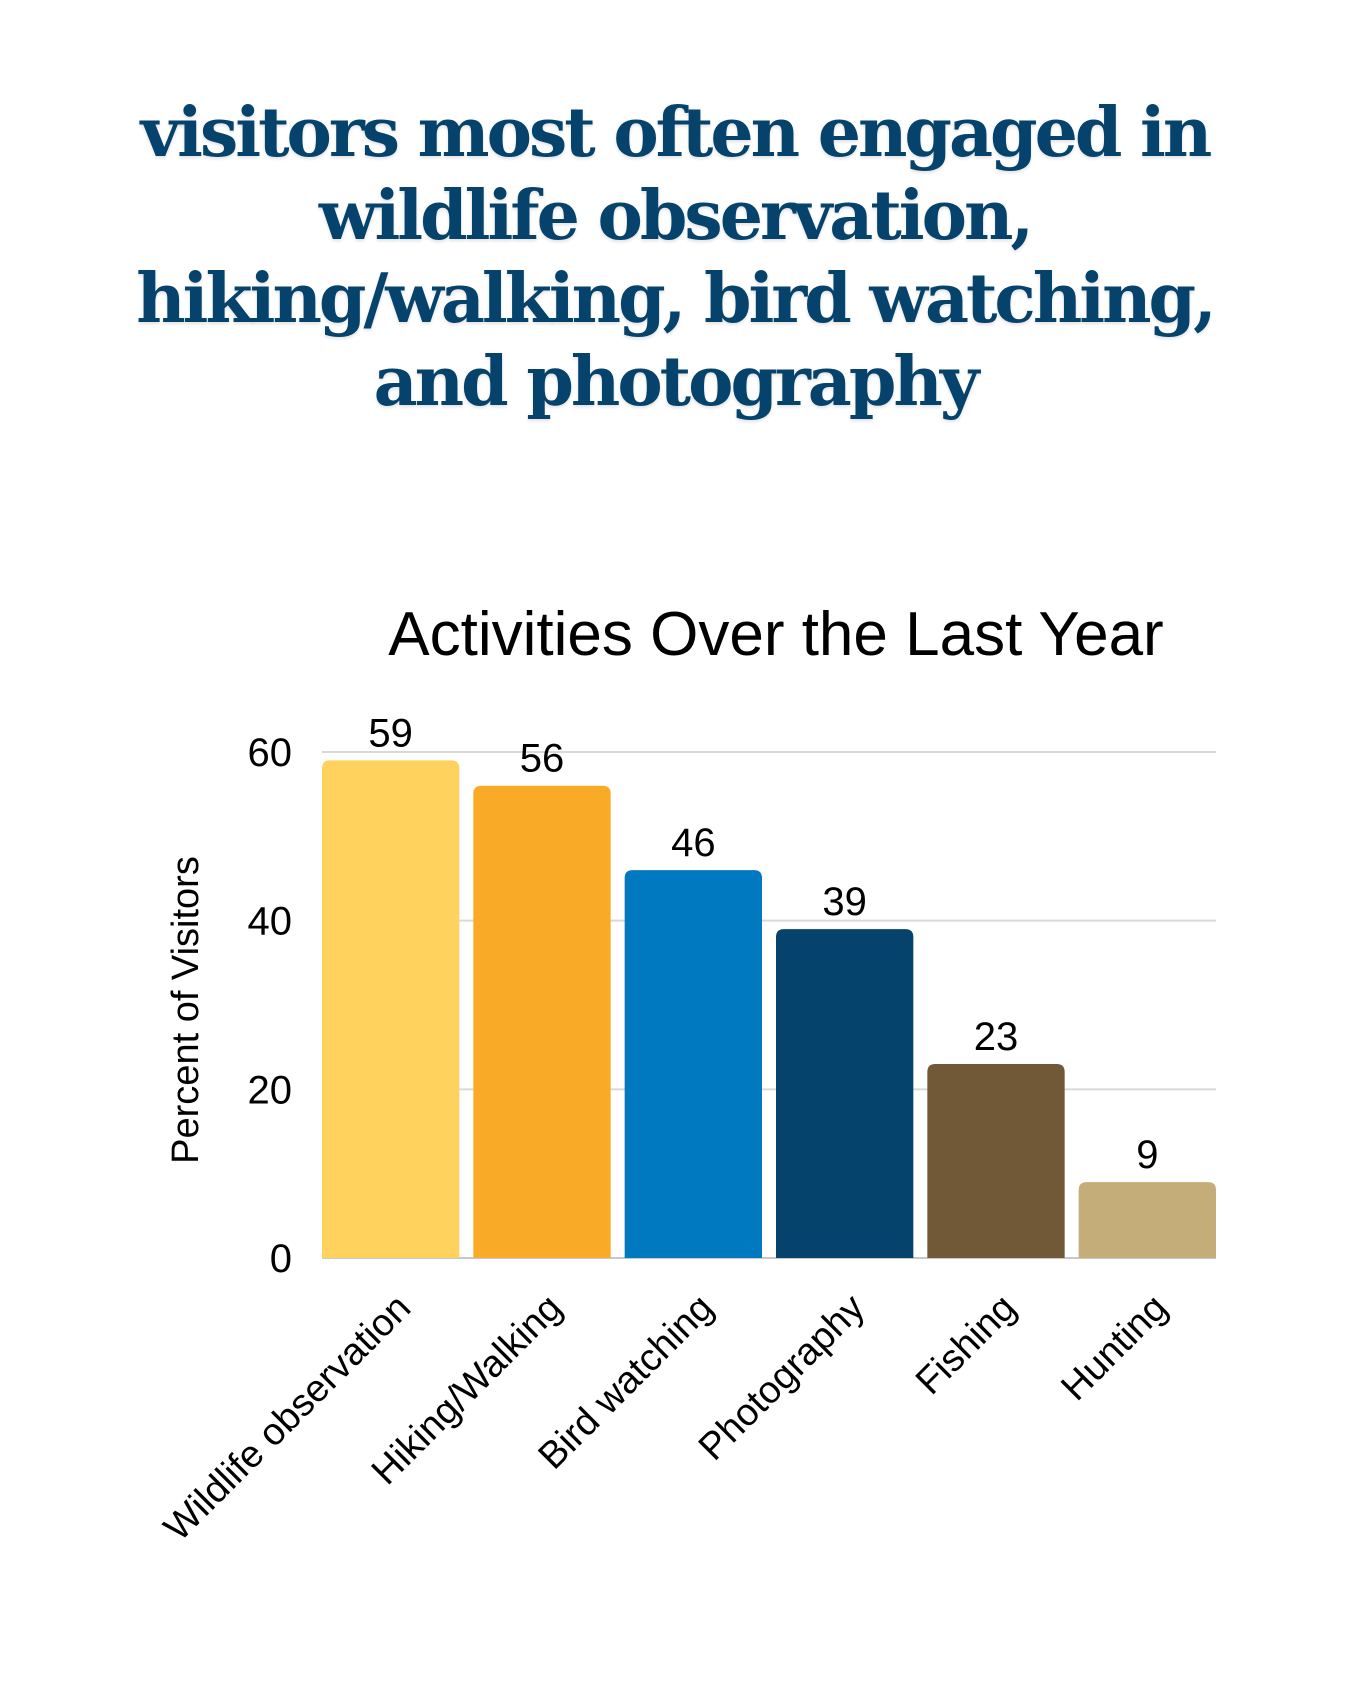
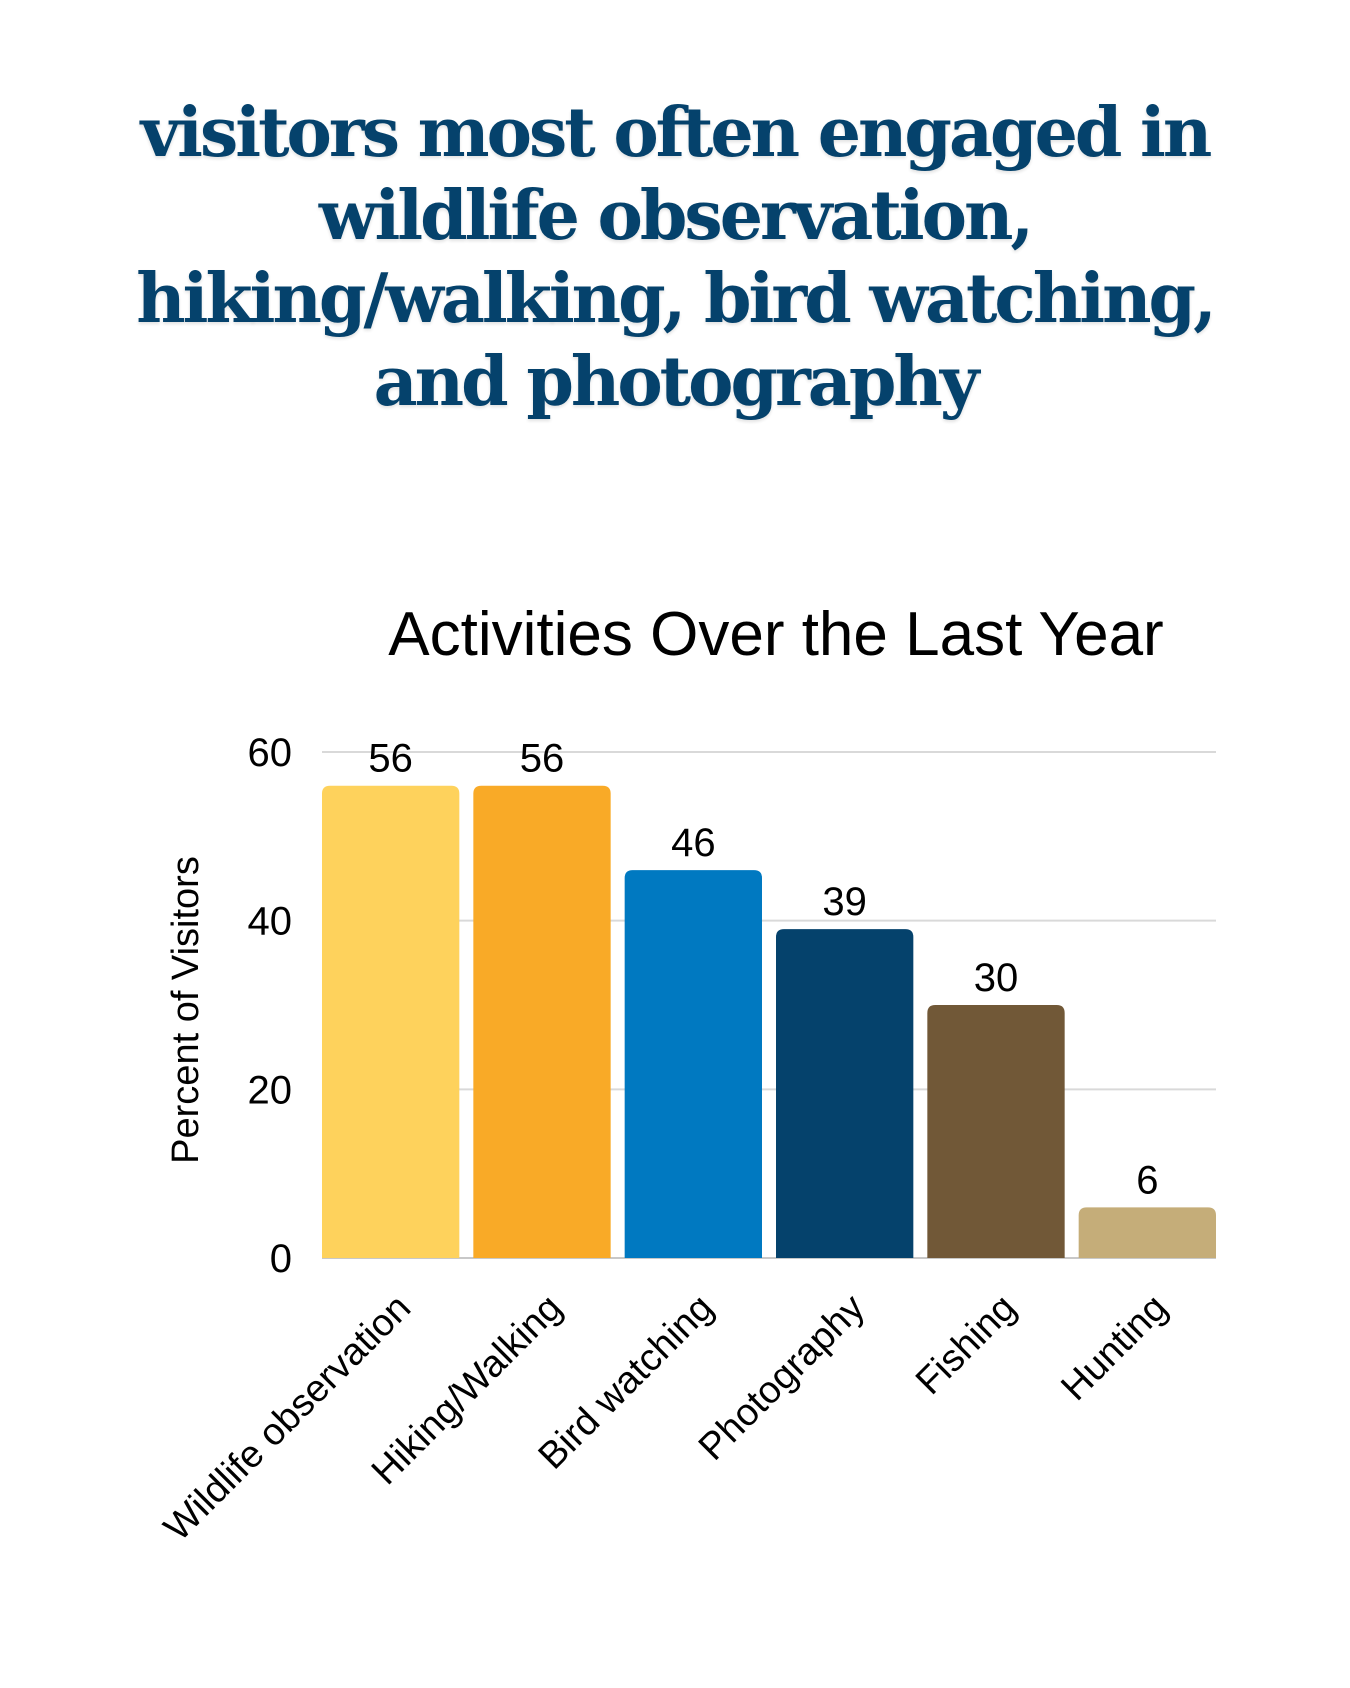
Wildlife observation: 59 -> 56
Fishing: 23 -> 30
Hunting: 9 -> 6
